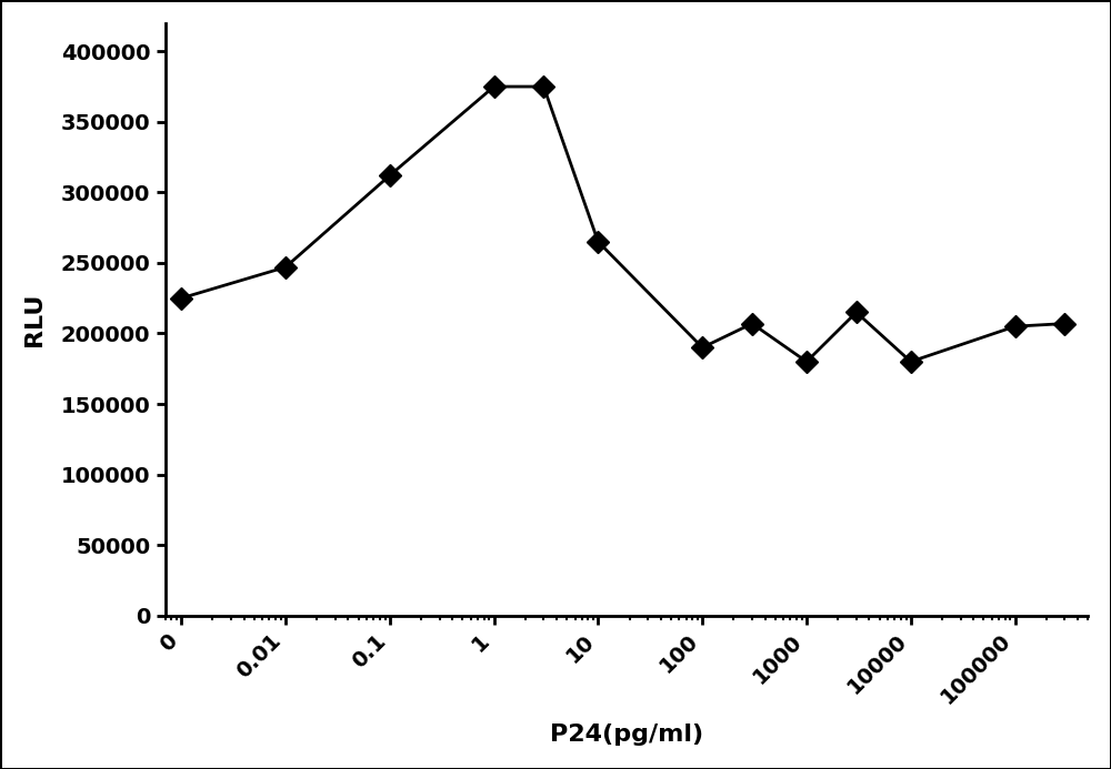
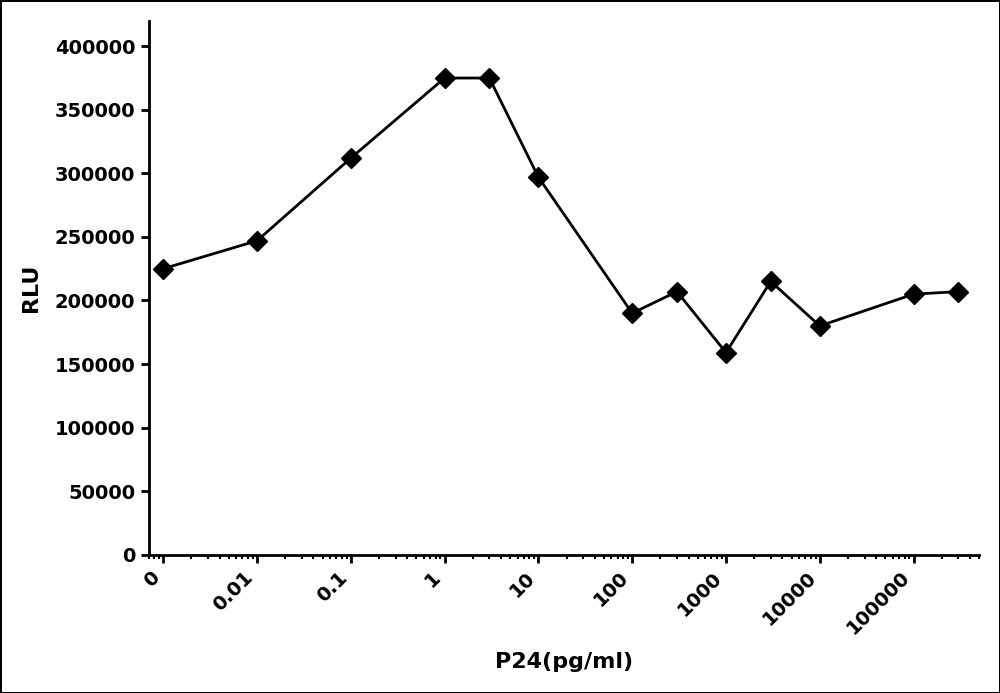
10: 265000 -> 297000
1000: 180000 -> 159000
